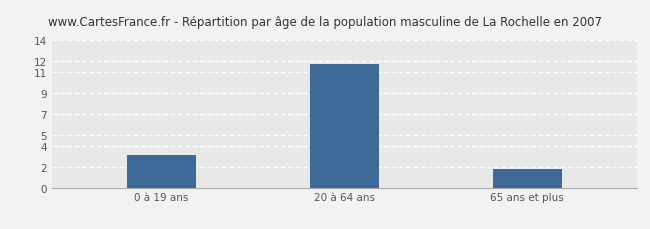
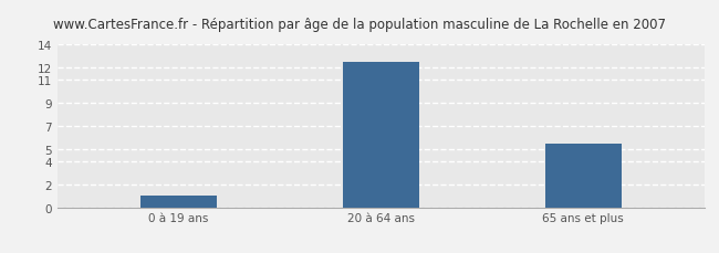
0 à 19 ans: 3.1 -> 1.0
20 à 64 ans: 11.8 -> 12.5
65 ans et plus: 1.8 -> 5.5
